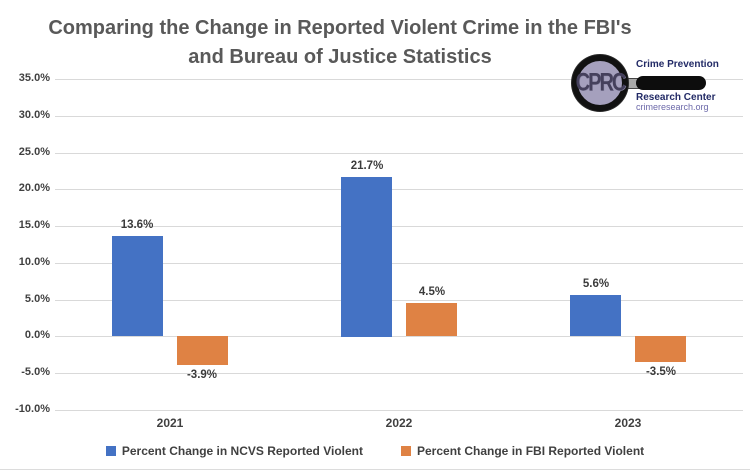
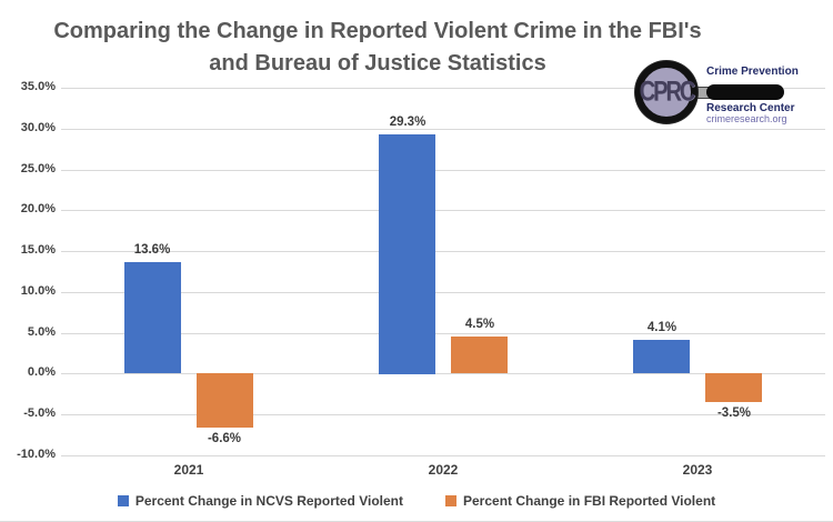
Percent Change in FBI Reported Violent/2021: -3.9% -> -6.6%
Percent Change in NCVS Reported Violent/2022: 21.7% -> 29.3%
Percent Change in NCVS Reported Violent/2023: 5.6% -> 4.1%
